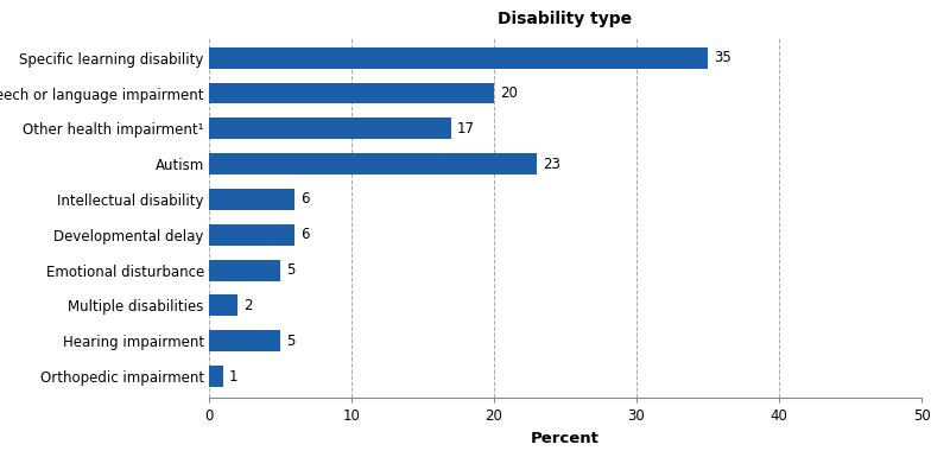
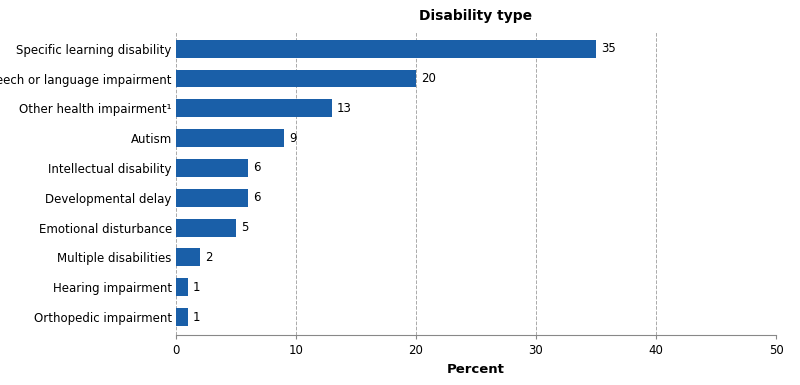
Other health impairment¹: 17 -> 13
Autism: 23 -> 9
Hearing impairment: 5 -> 1
